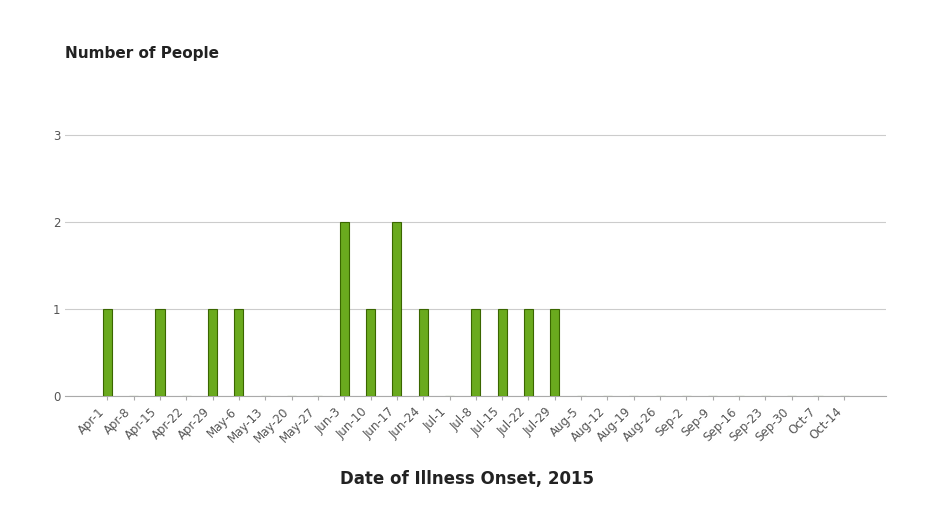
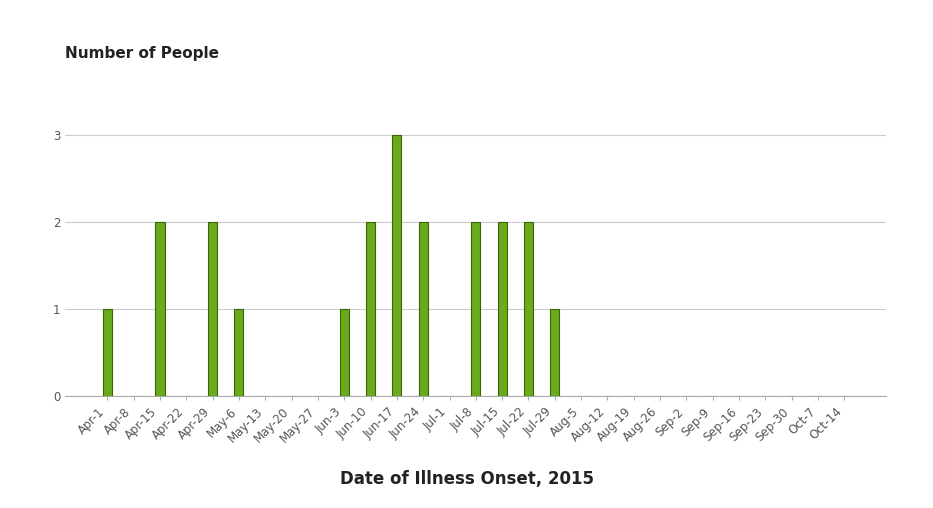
Apr-15: 1 -> 2
Apr-29: 1 -> 2
Jun-3: 2 -> 1
Jun-10: 1 -> 2
Jun-17: 2 -> 3
Jun-24: 1 -> 2
Jul-8: 1 -> 2
Jul-15: 1 -> 2
Jul-22: 1 -> 2
